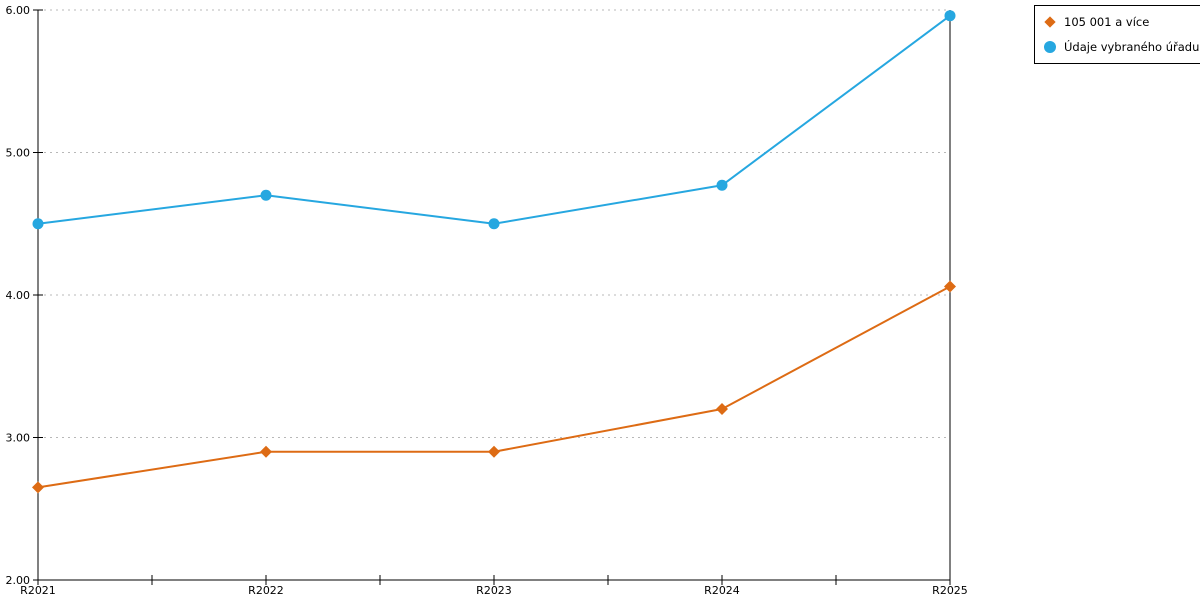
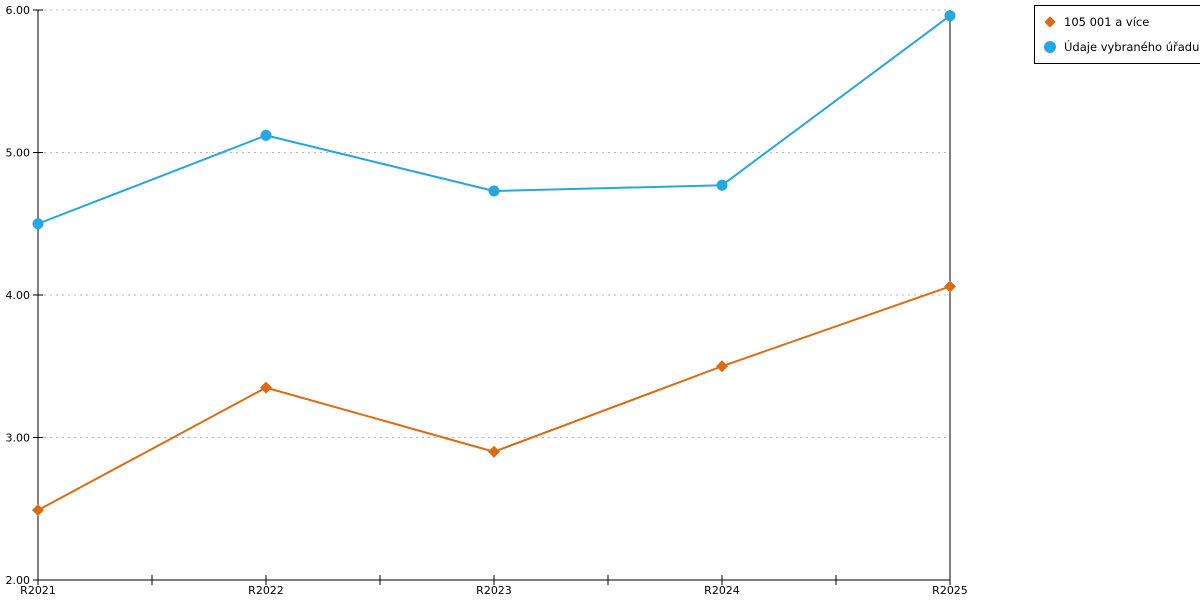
105 001 a více/R2021: 2.65 -> 2.49
105 001 a více/R2022: 2.90 -> 3.35
Údaje vybraného úřadu/R2022: 4.70 -> 5.12
Údaje vybraného úřadu/R2023: 4.50 -> 4.73
105 001 a více/R2024: 3.20 -> 3.50
